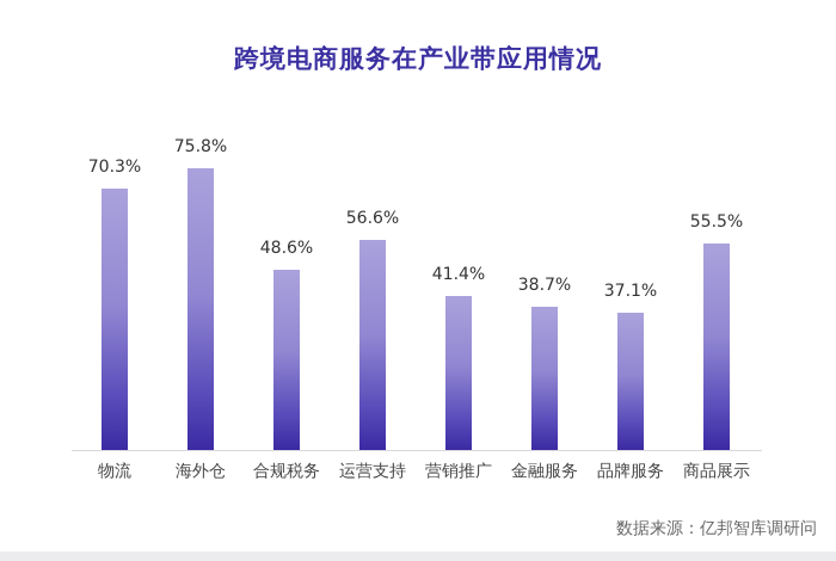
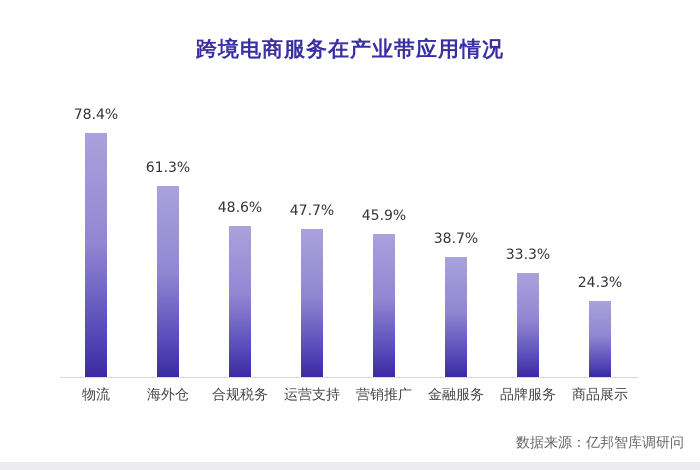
物流: 70.3% -> 78.4%
海外仓: 75.8% -> 61.3%
运营支持: 56.6% -> 47.7%
营销推广: 41.4% -> 45.9%
品牌服务: 37.1% -> 33.3%
商品展示: 55.5% -> 24.3%
